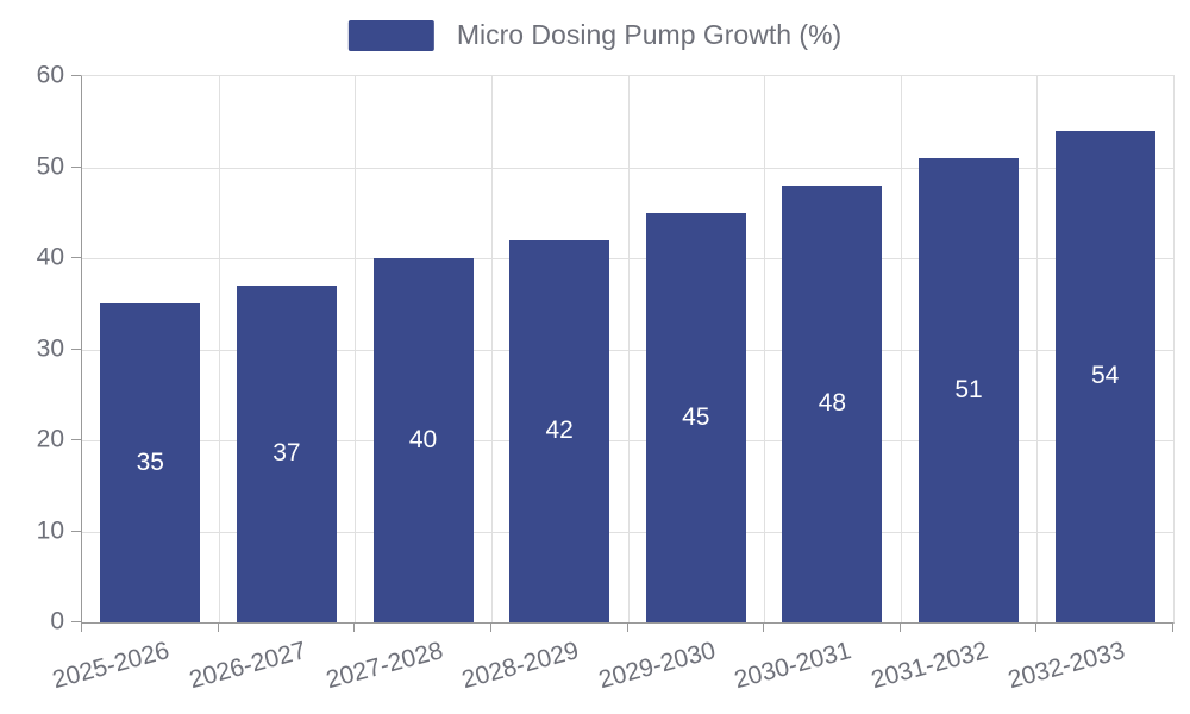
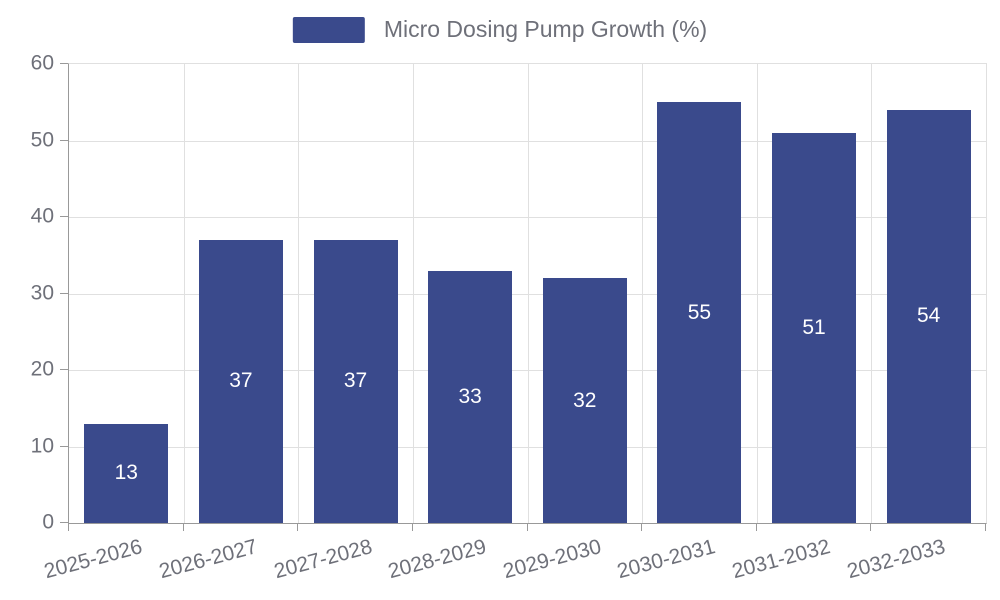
2025-2026: 35 -> 13
2027-2028: 40 -> 37
2028-2029: 42 -> 33
2029-2030: 45 -> 32
2030-2031: 48 -> 55
